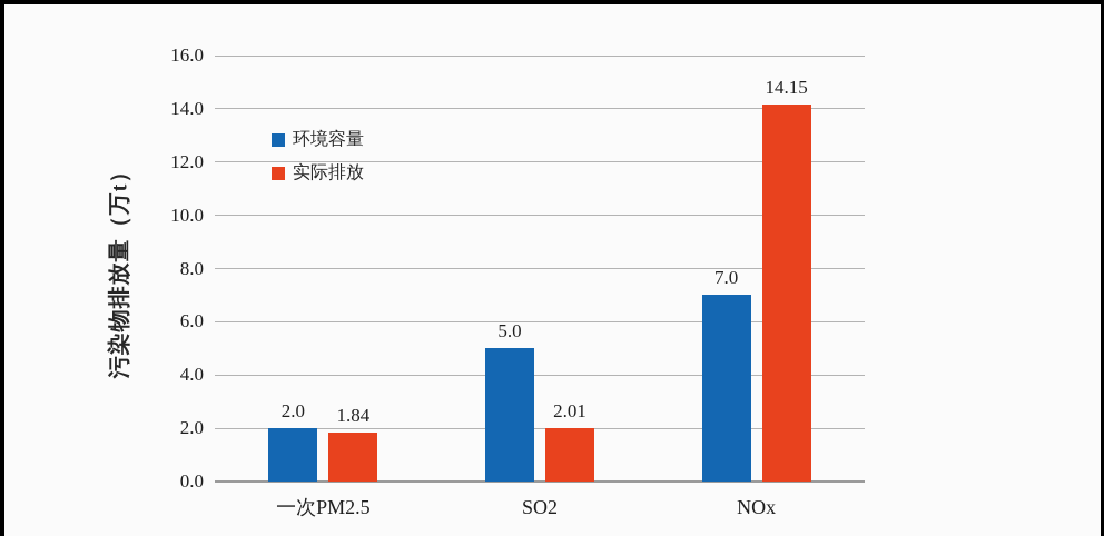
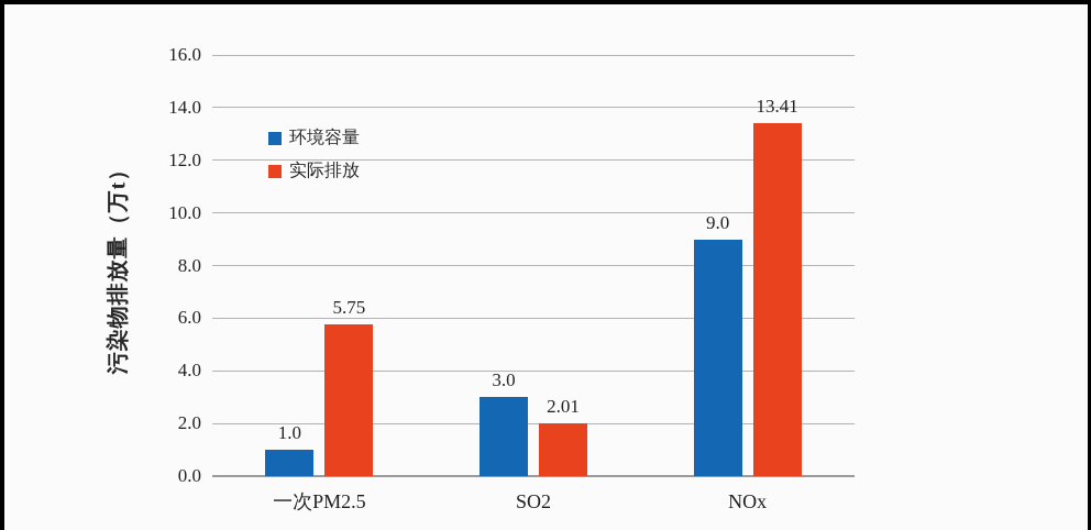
环境容量/一次PM2.5: 2.0 -> 1.0
实际排放/一次PM2.5: 1.84 -> 5.75
环境容量/SO2: 5.0 -> 3.0
环境容量/NOx: 7.0 -> 9.0
实际排放/NOx: 14.15 -> 13.41
